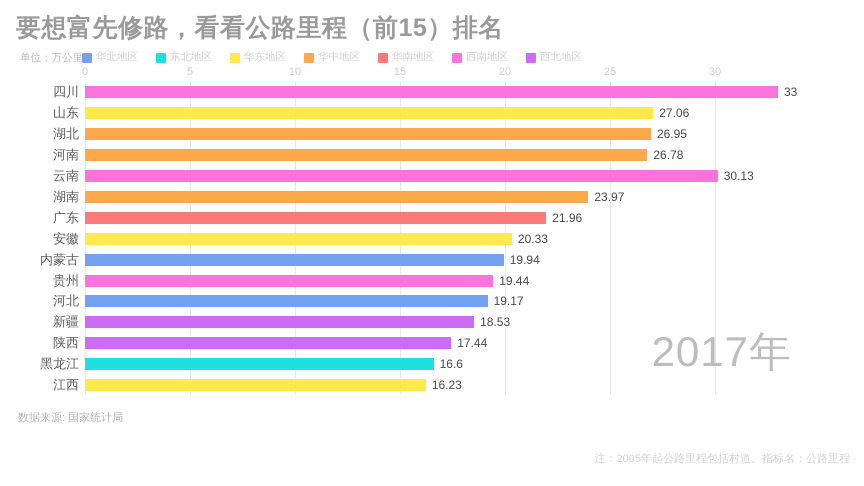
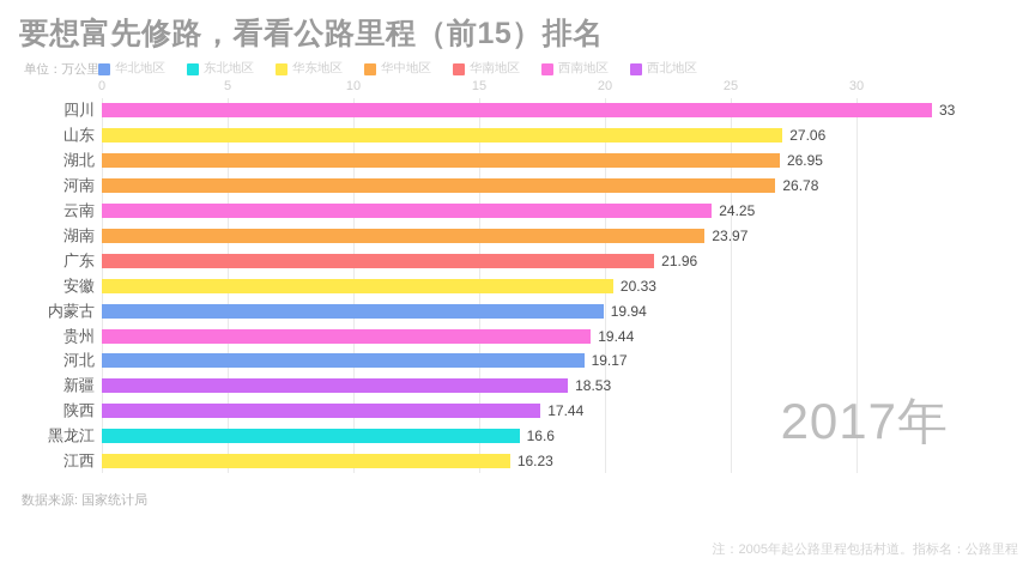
云南: 30.13 -> 24.25
